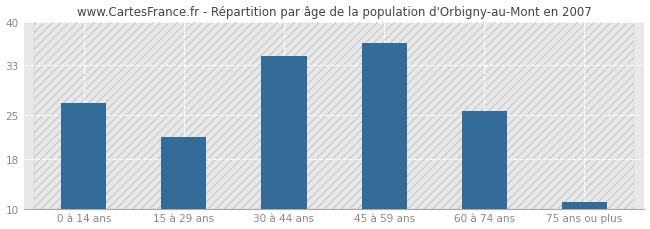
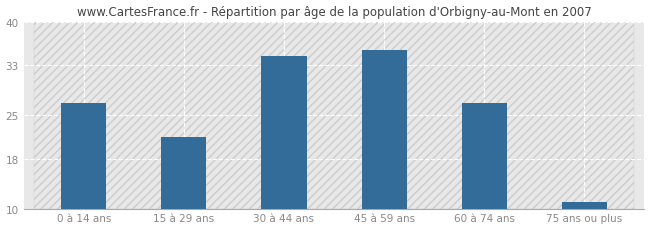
45 à 59 ans: 36.6 -> 35.5
60 à 74 ans: 25.6 -> 27.0
